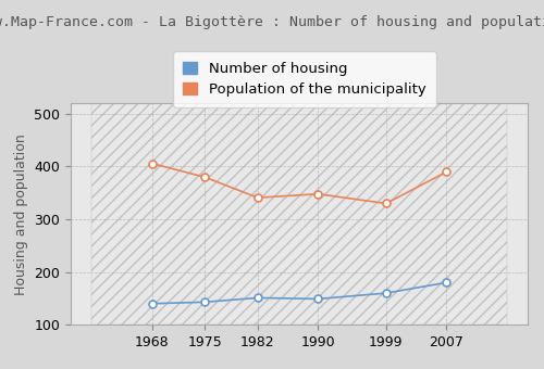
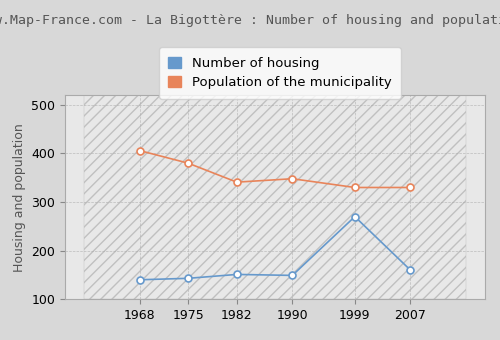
Number of housing/1999: 160 -> 270
Number of housing/2007: 180 -> 160
Population of the municipality/2007: 390 -> 330
